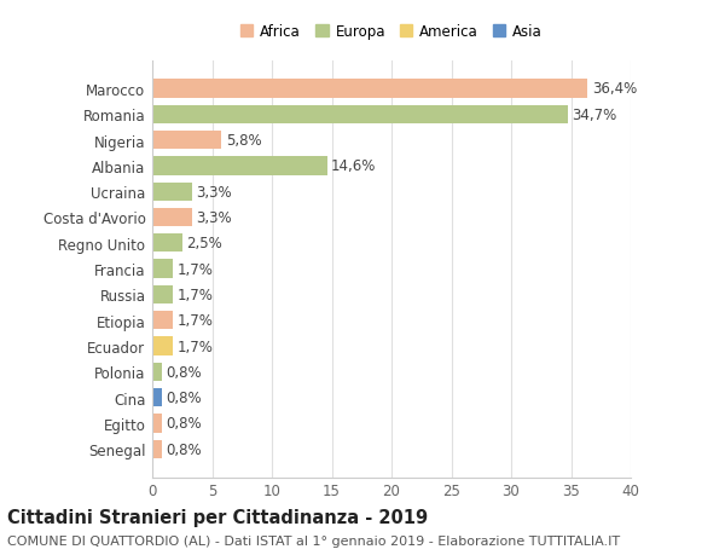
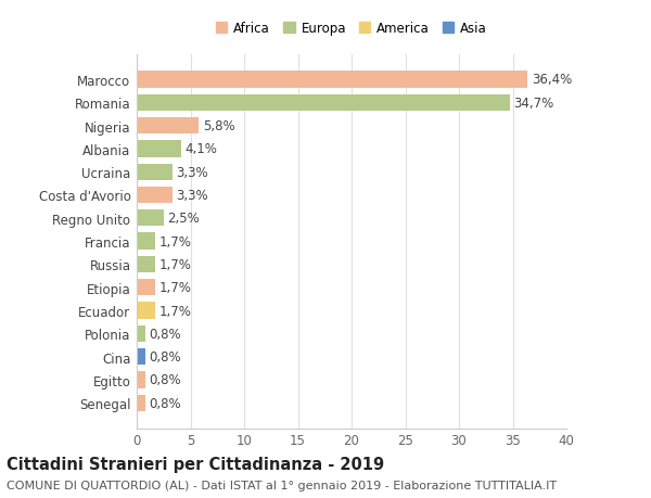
Albania: 14,6% -> 4,1%
